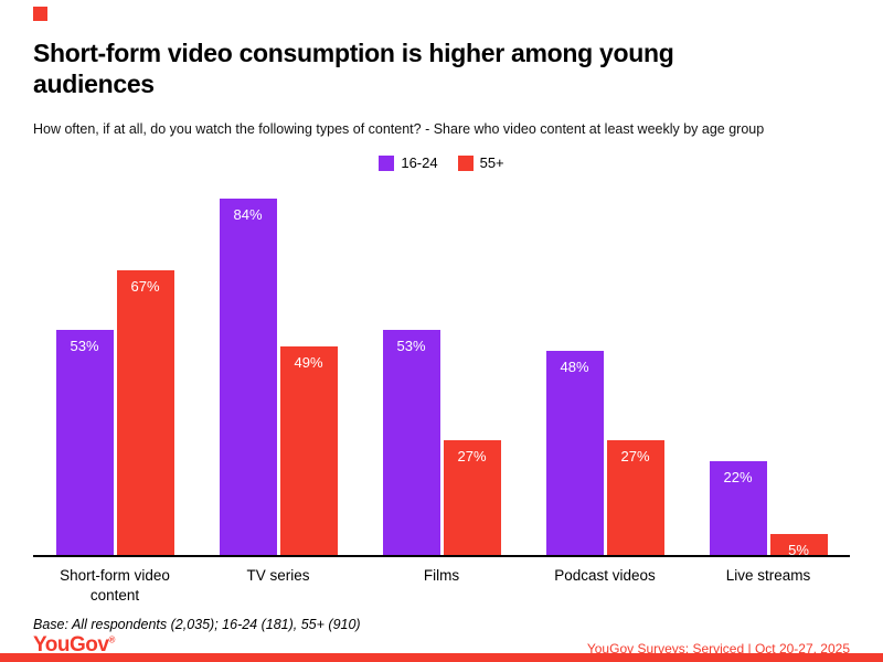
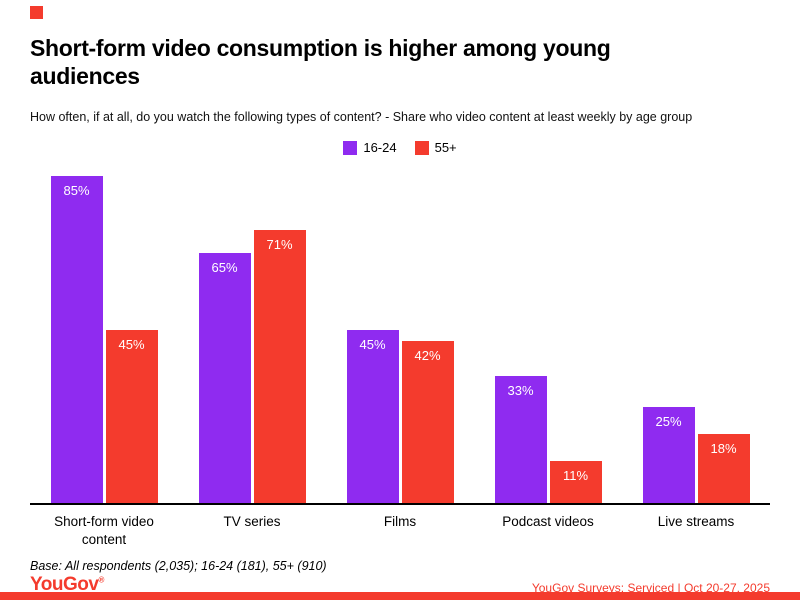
16-24/Short-form video content: 53% -> 85%
55+/Short-form video content: 67% -> 45%
16-24/TV series: 84% -> 65%
55+/TV series: 49% -> 71%
16-24/Films: 53% -> 45%
55+/Films: 27% -> 42%
16-24/Podcast videos: 48% -> 33%
55+/Podcast videos: 27% -> 11%
16-24/Live streams: 22% -> 25%
55+/Live streams: 5% -> 18%
